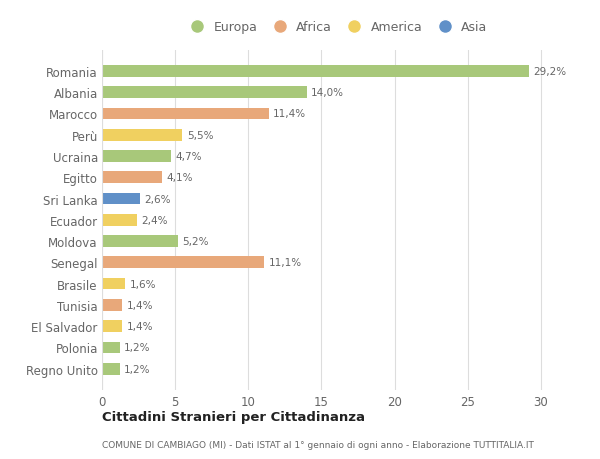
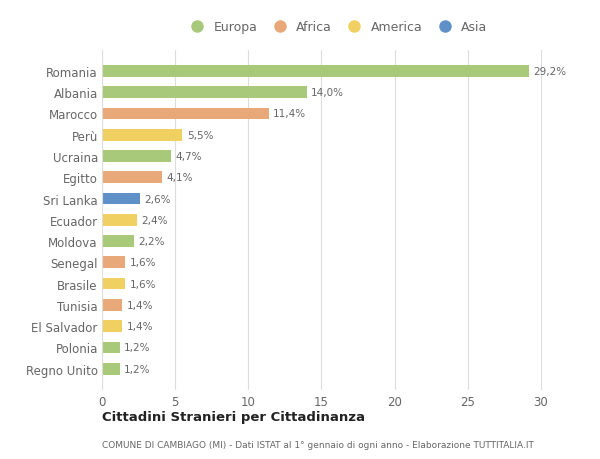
Moldova: 5,2% -> 2,2%
Senegal: 11,1% -> 1,6%
